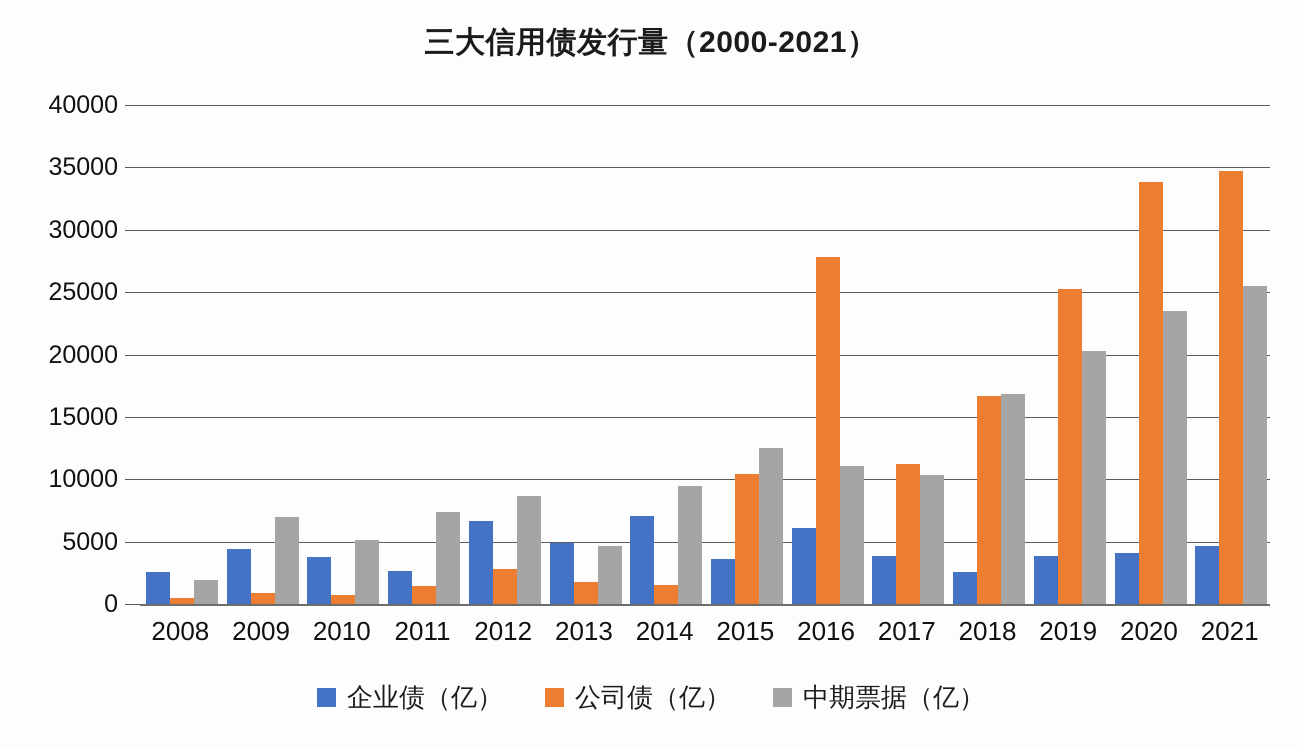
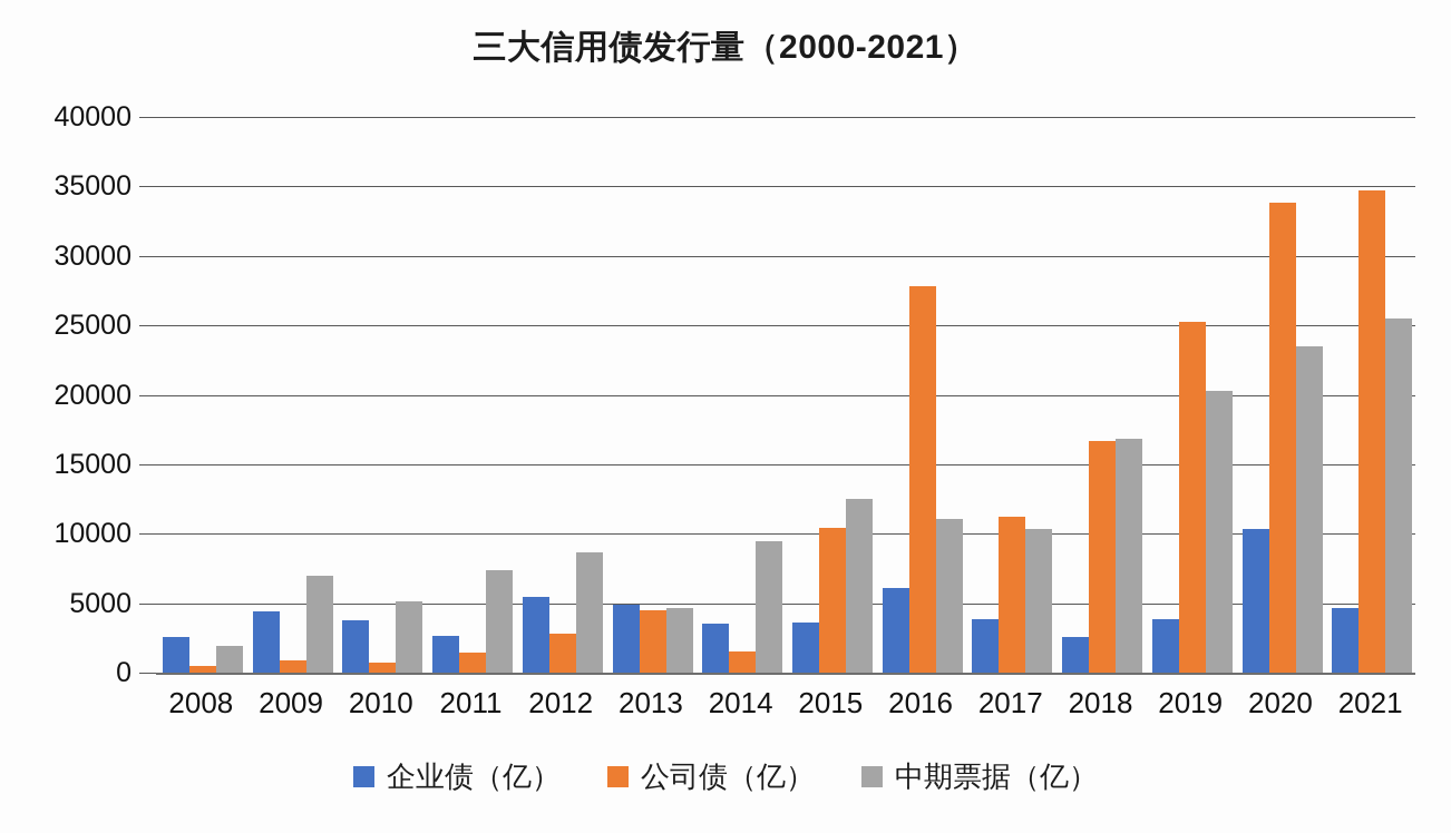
企业债（亿）/2012: 6500 -> 5300
公司债（亿）/2013: 1600 -> 4300
企业债（亿）/2014: 6900 -> 3400
企业债（亿）/2020: 4000 -> 10200
